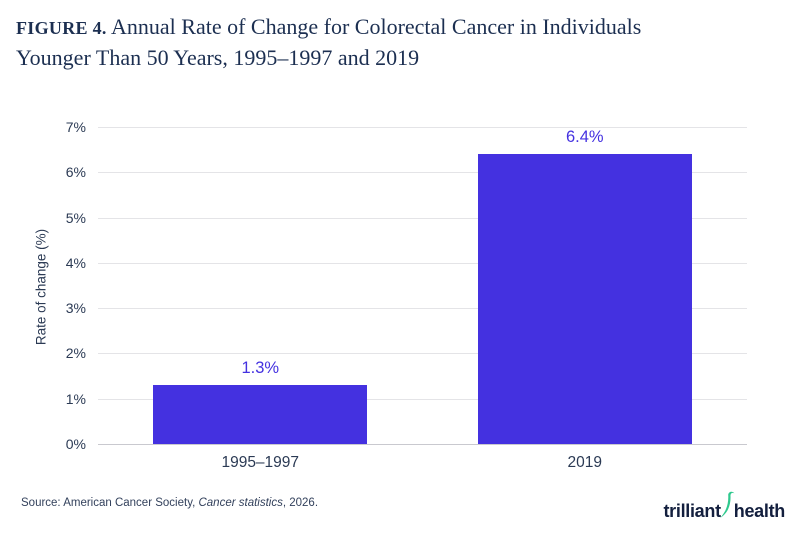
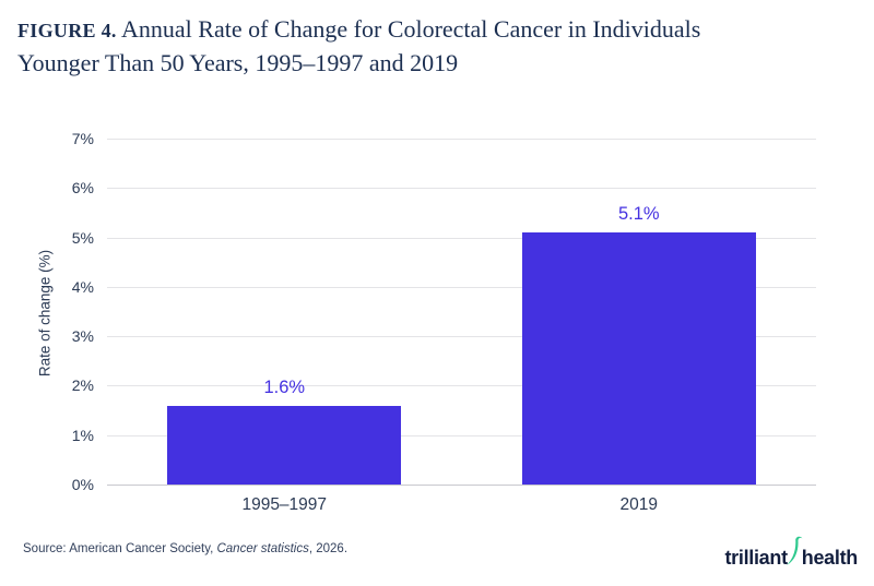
1995–1997: 1.3% -> 1.6%
2019: 6.4% -> 5.1%
